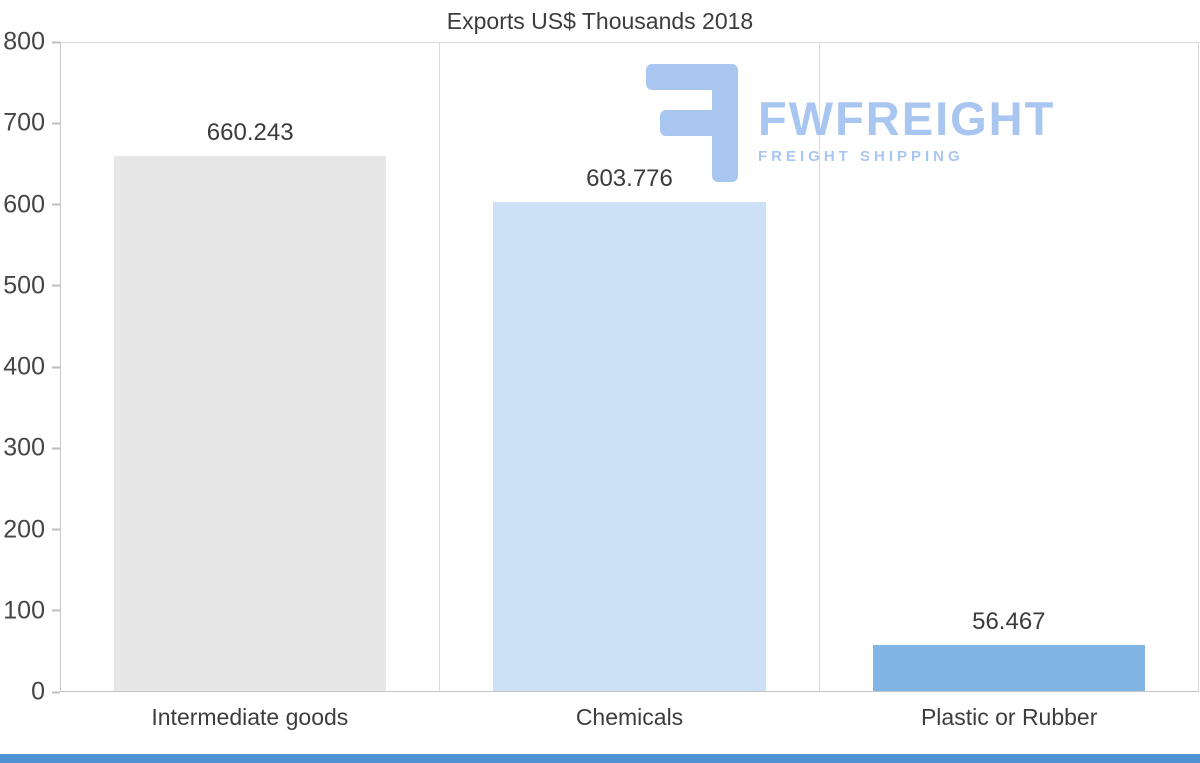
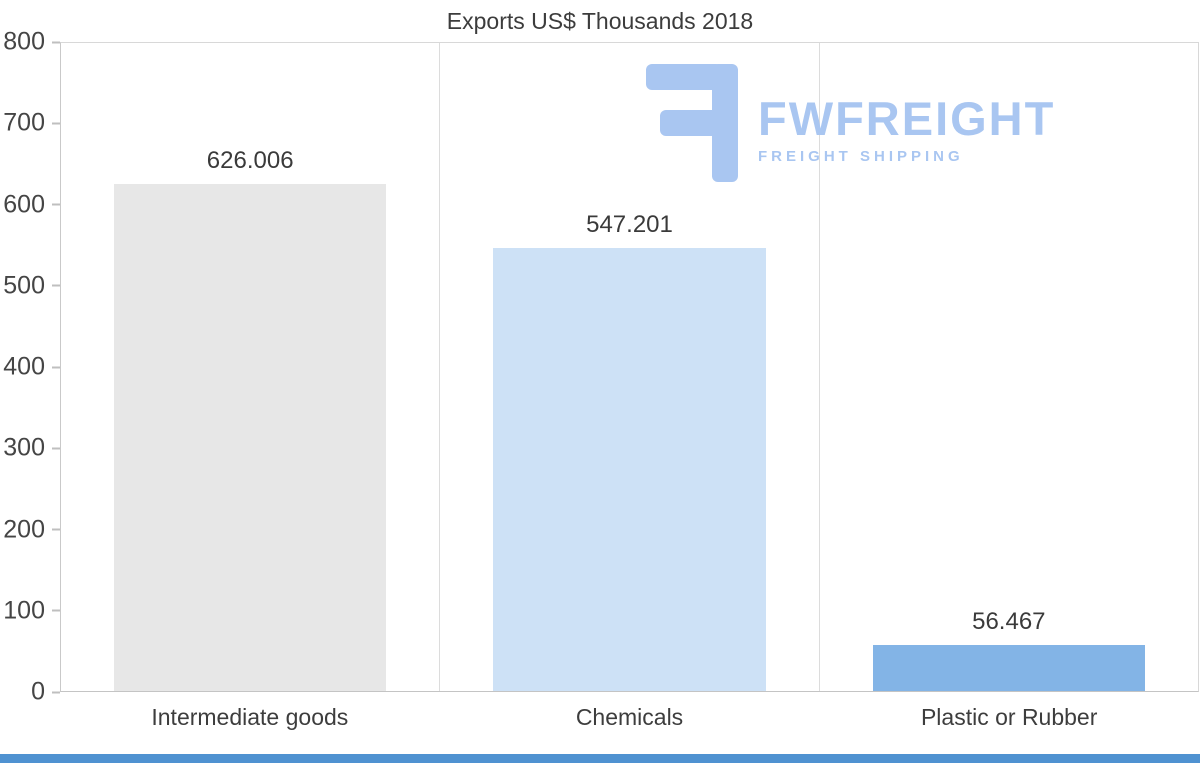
Intermediate goods: 660.243 -> 626.006
Chemicals: 603.776 -> 547.201
